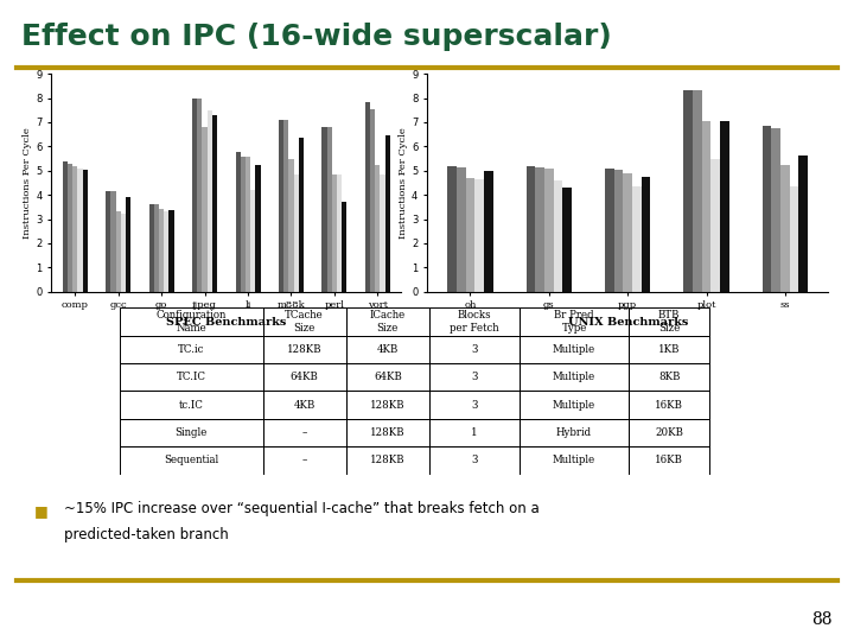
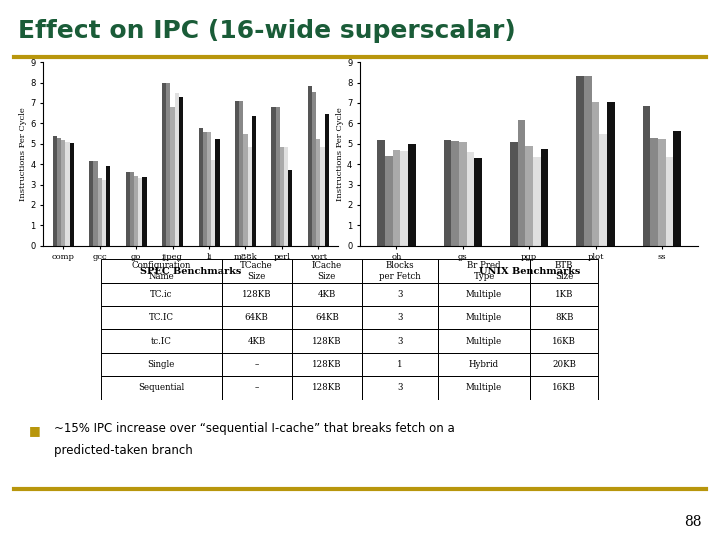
TC.IC/oh: 5.15 -> 4.40
TC.IC/pgp: 5.05 -> 6.15
TC.IC/ss: 6.75 -> 5.30
